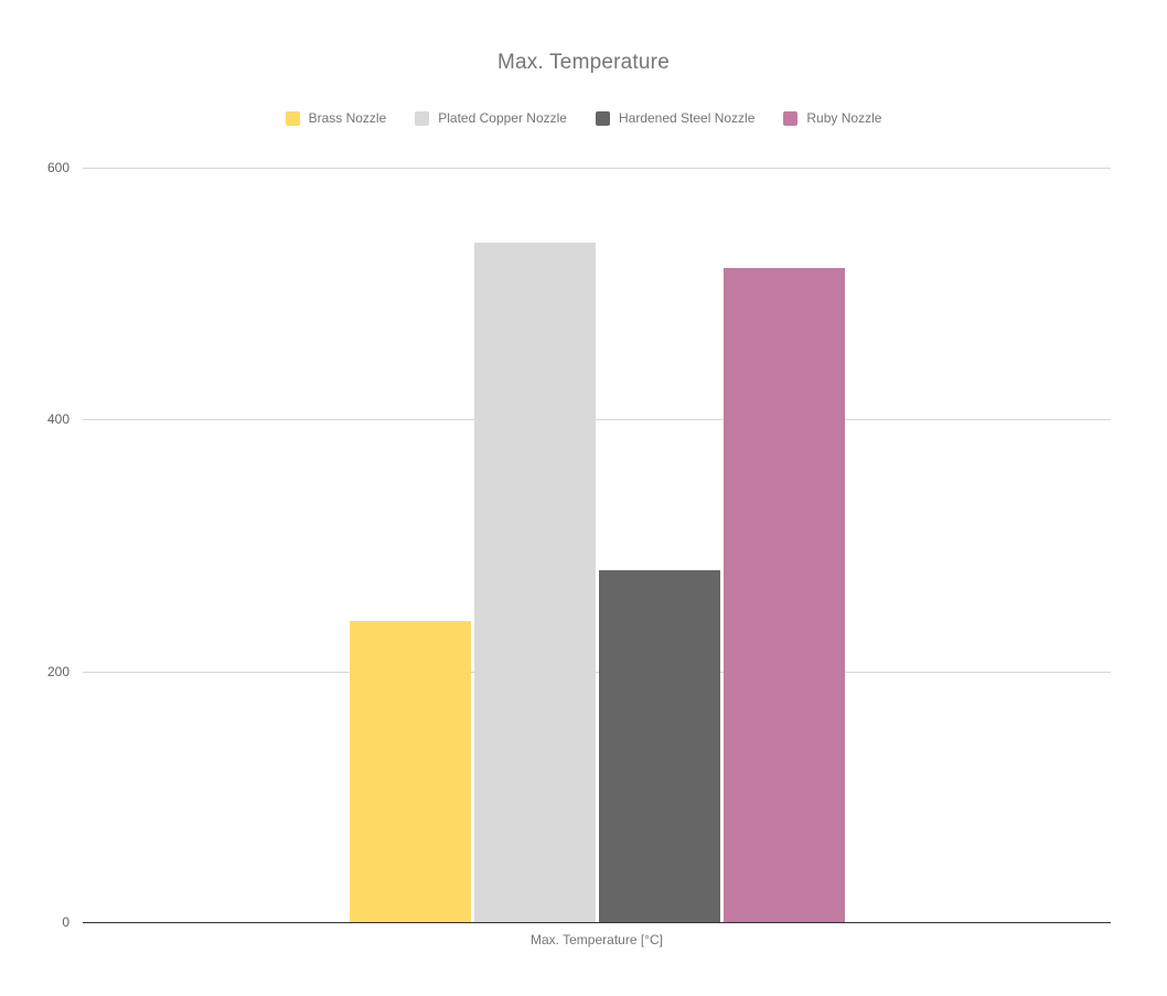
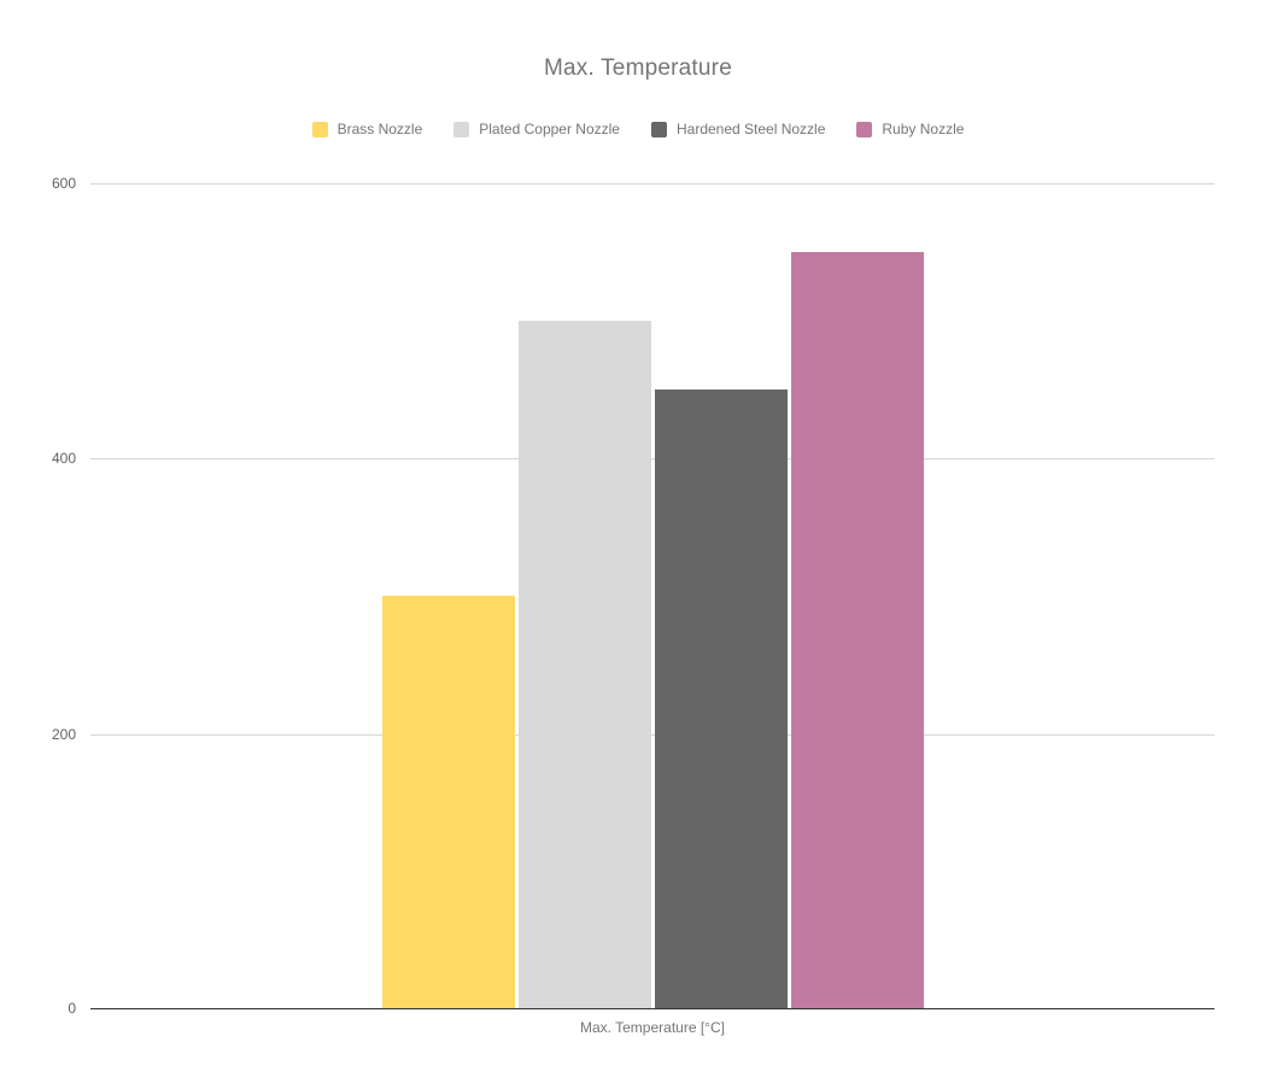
Brass Nozzle: 240 -> 300
Plated Copper Nozzle: 540 -> 500
Hardened Steel Nozzle: 280 -> 450
Ruby Nozzle: 520 -> 550
